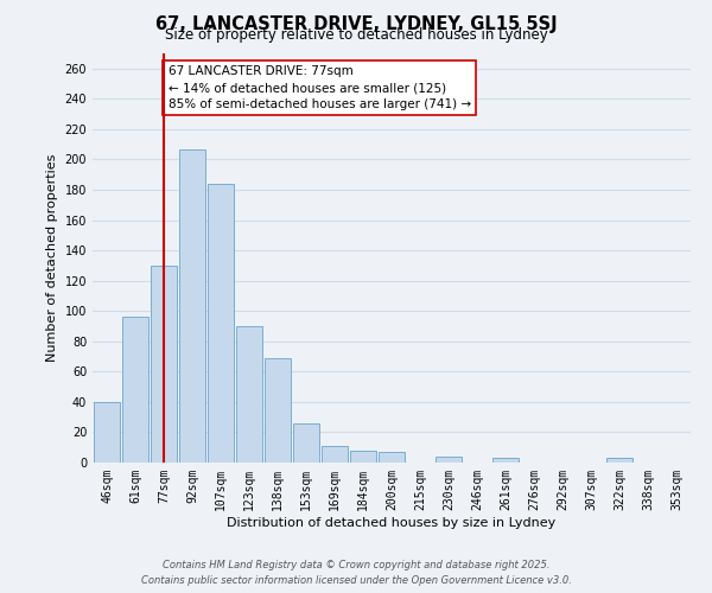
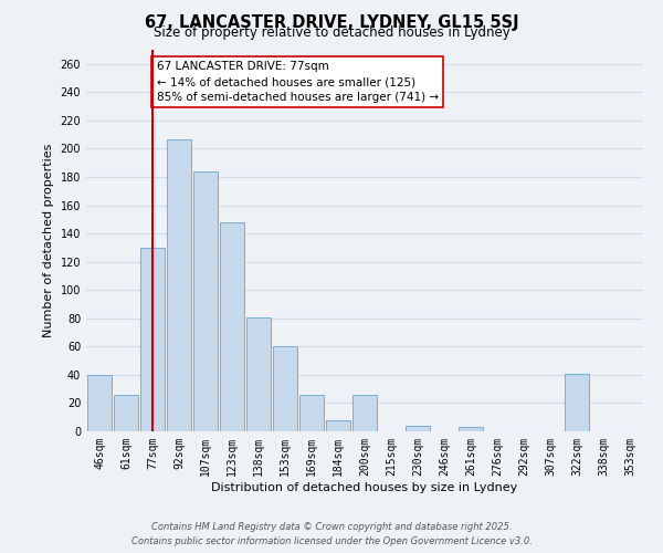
61sqm: 96 -> 26
123sqm: 90 -> 148
138sqm: 69 -> 81
153sqm: 26 -> 60
169sqm: 11 -> 26
200sqm: 7 -> 26
322sqm: 3 -> 41
